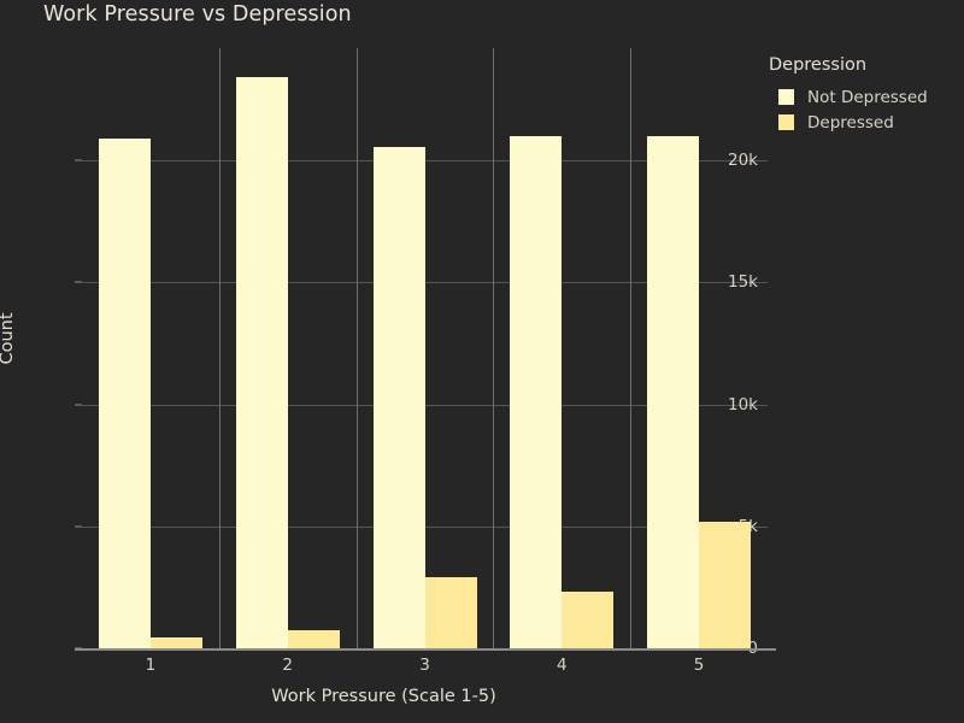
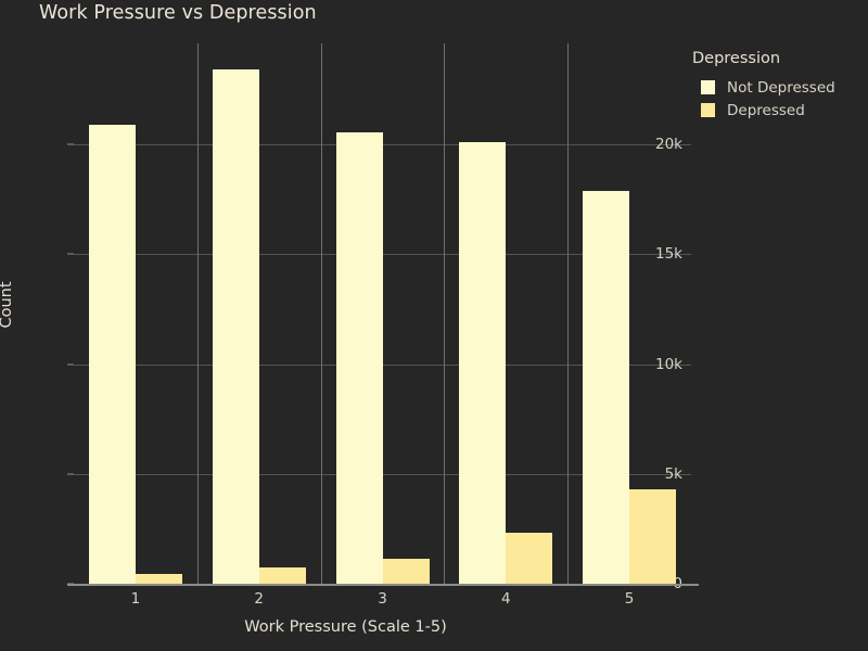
Depressed/3: 2.9k -> 1.1k
Not Depressed/4: 21.0k -> 20.1k
Not Depressed/5: 21.0k -> 17.9k
Depressed/5: 5.2k -> 4.3k
